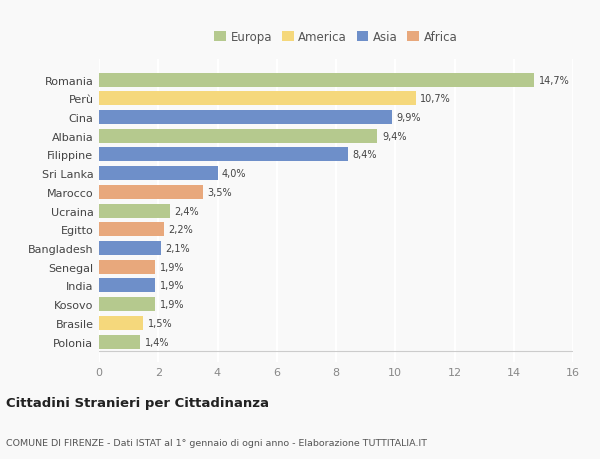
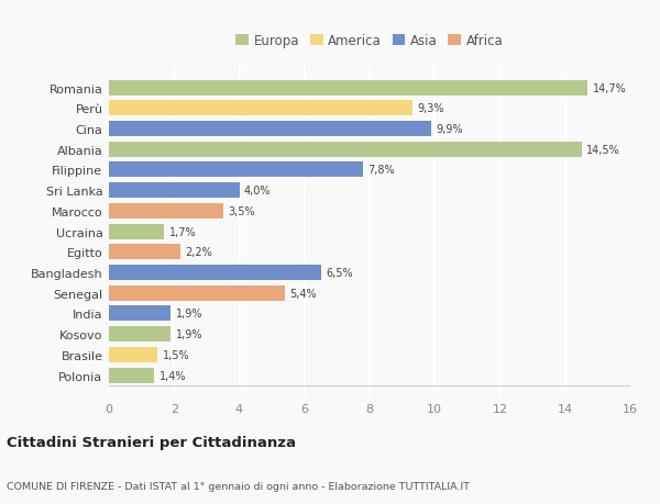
Perù: 10,7% -> 9,3%
Albania: 9,4% -> 14,5%
Filippine: 8,4% -> 7,8%
Ucraina: 2,4% -> 1,7%
Bangladesh: 2,1% -> 6,5%
Senegal: 1,9% -> 5,4%
